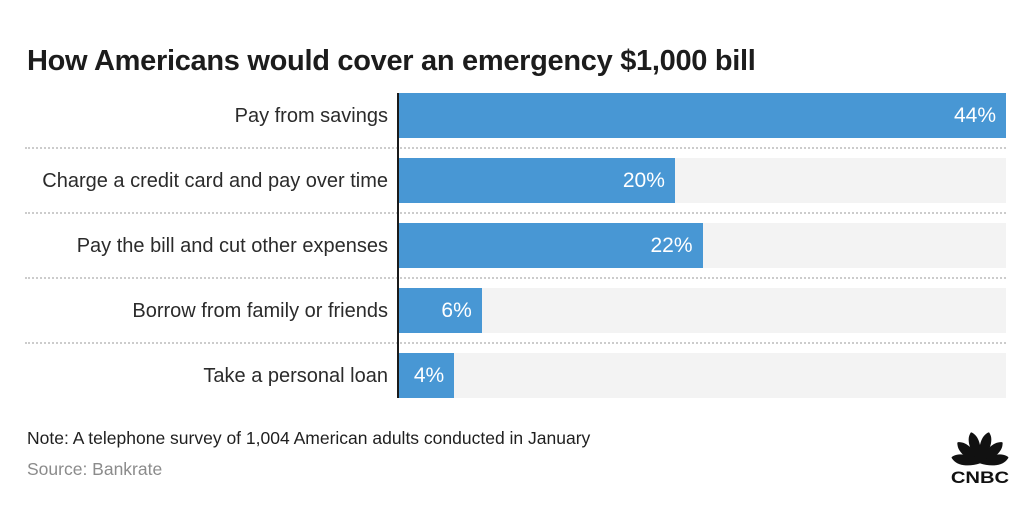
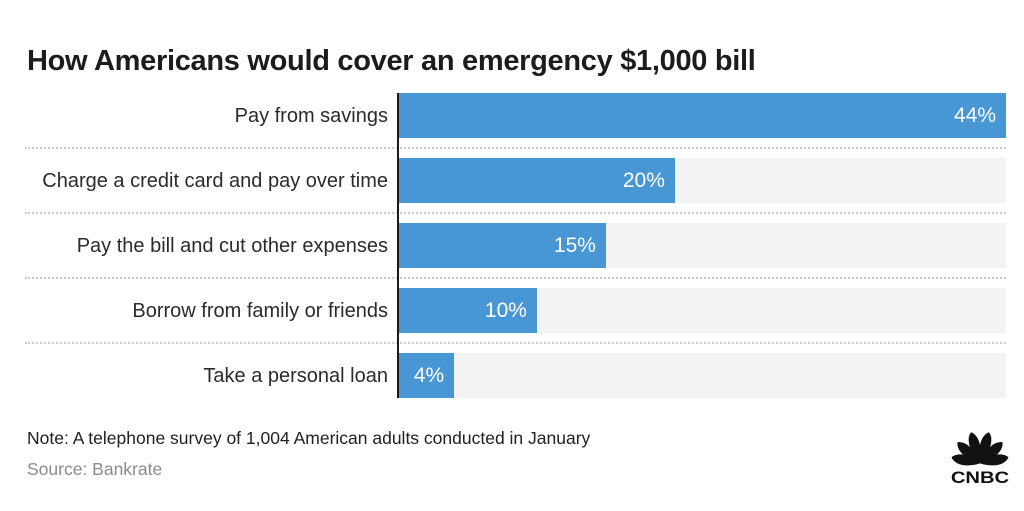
Pay the bill and cut other expenses: 22% -> 15%
Borrow from family or friends: 6% -> 10%
